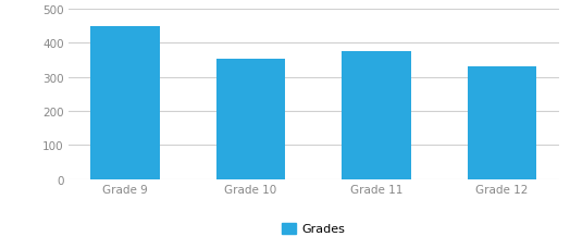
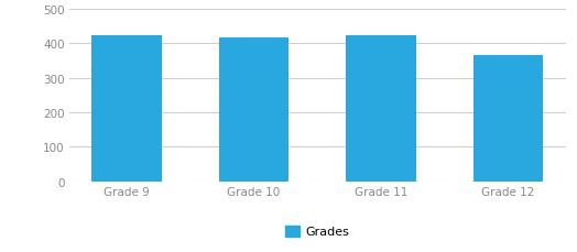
Grade 9: 450 -> 425
Grade 10: 355 -> 418
Grade 11: 375 -> 425
Grade 12: 330 -> 365
